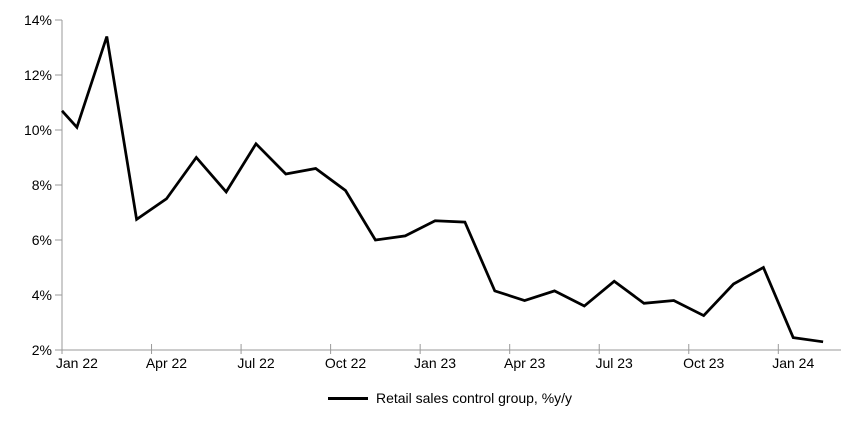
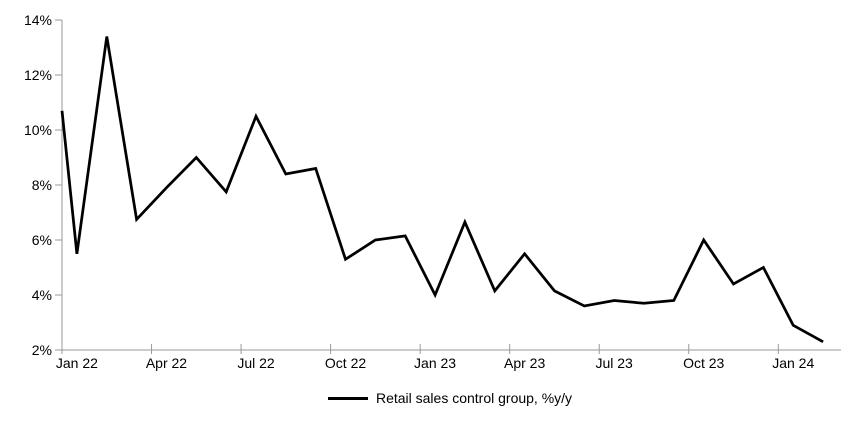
Jan 22: 10.1% -> 5.5%
Apr 22: 7.5% -> 7.9%
Jul 22: 9.5% -> 10.5%
Oct 22: 7.8% -> 5.3%
Jan 23: 6.7% -> 4.0%
Apr 23: 3.8% -> 5.5%
Jul 23: 4.5% -> 3.8%
Oct 23: 3.2% -> 6.0%
Jan 24: 2.5% -> 2.9%
